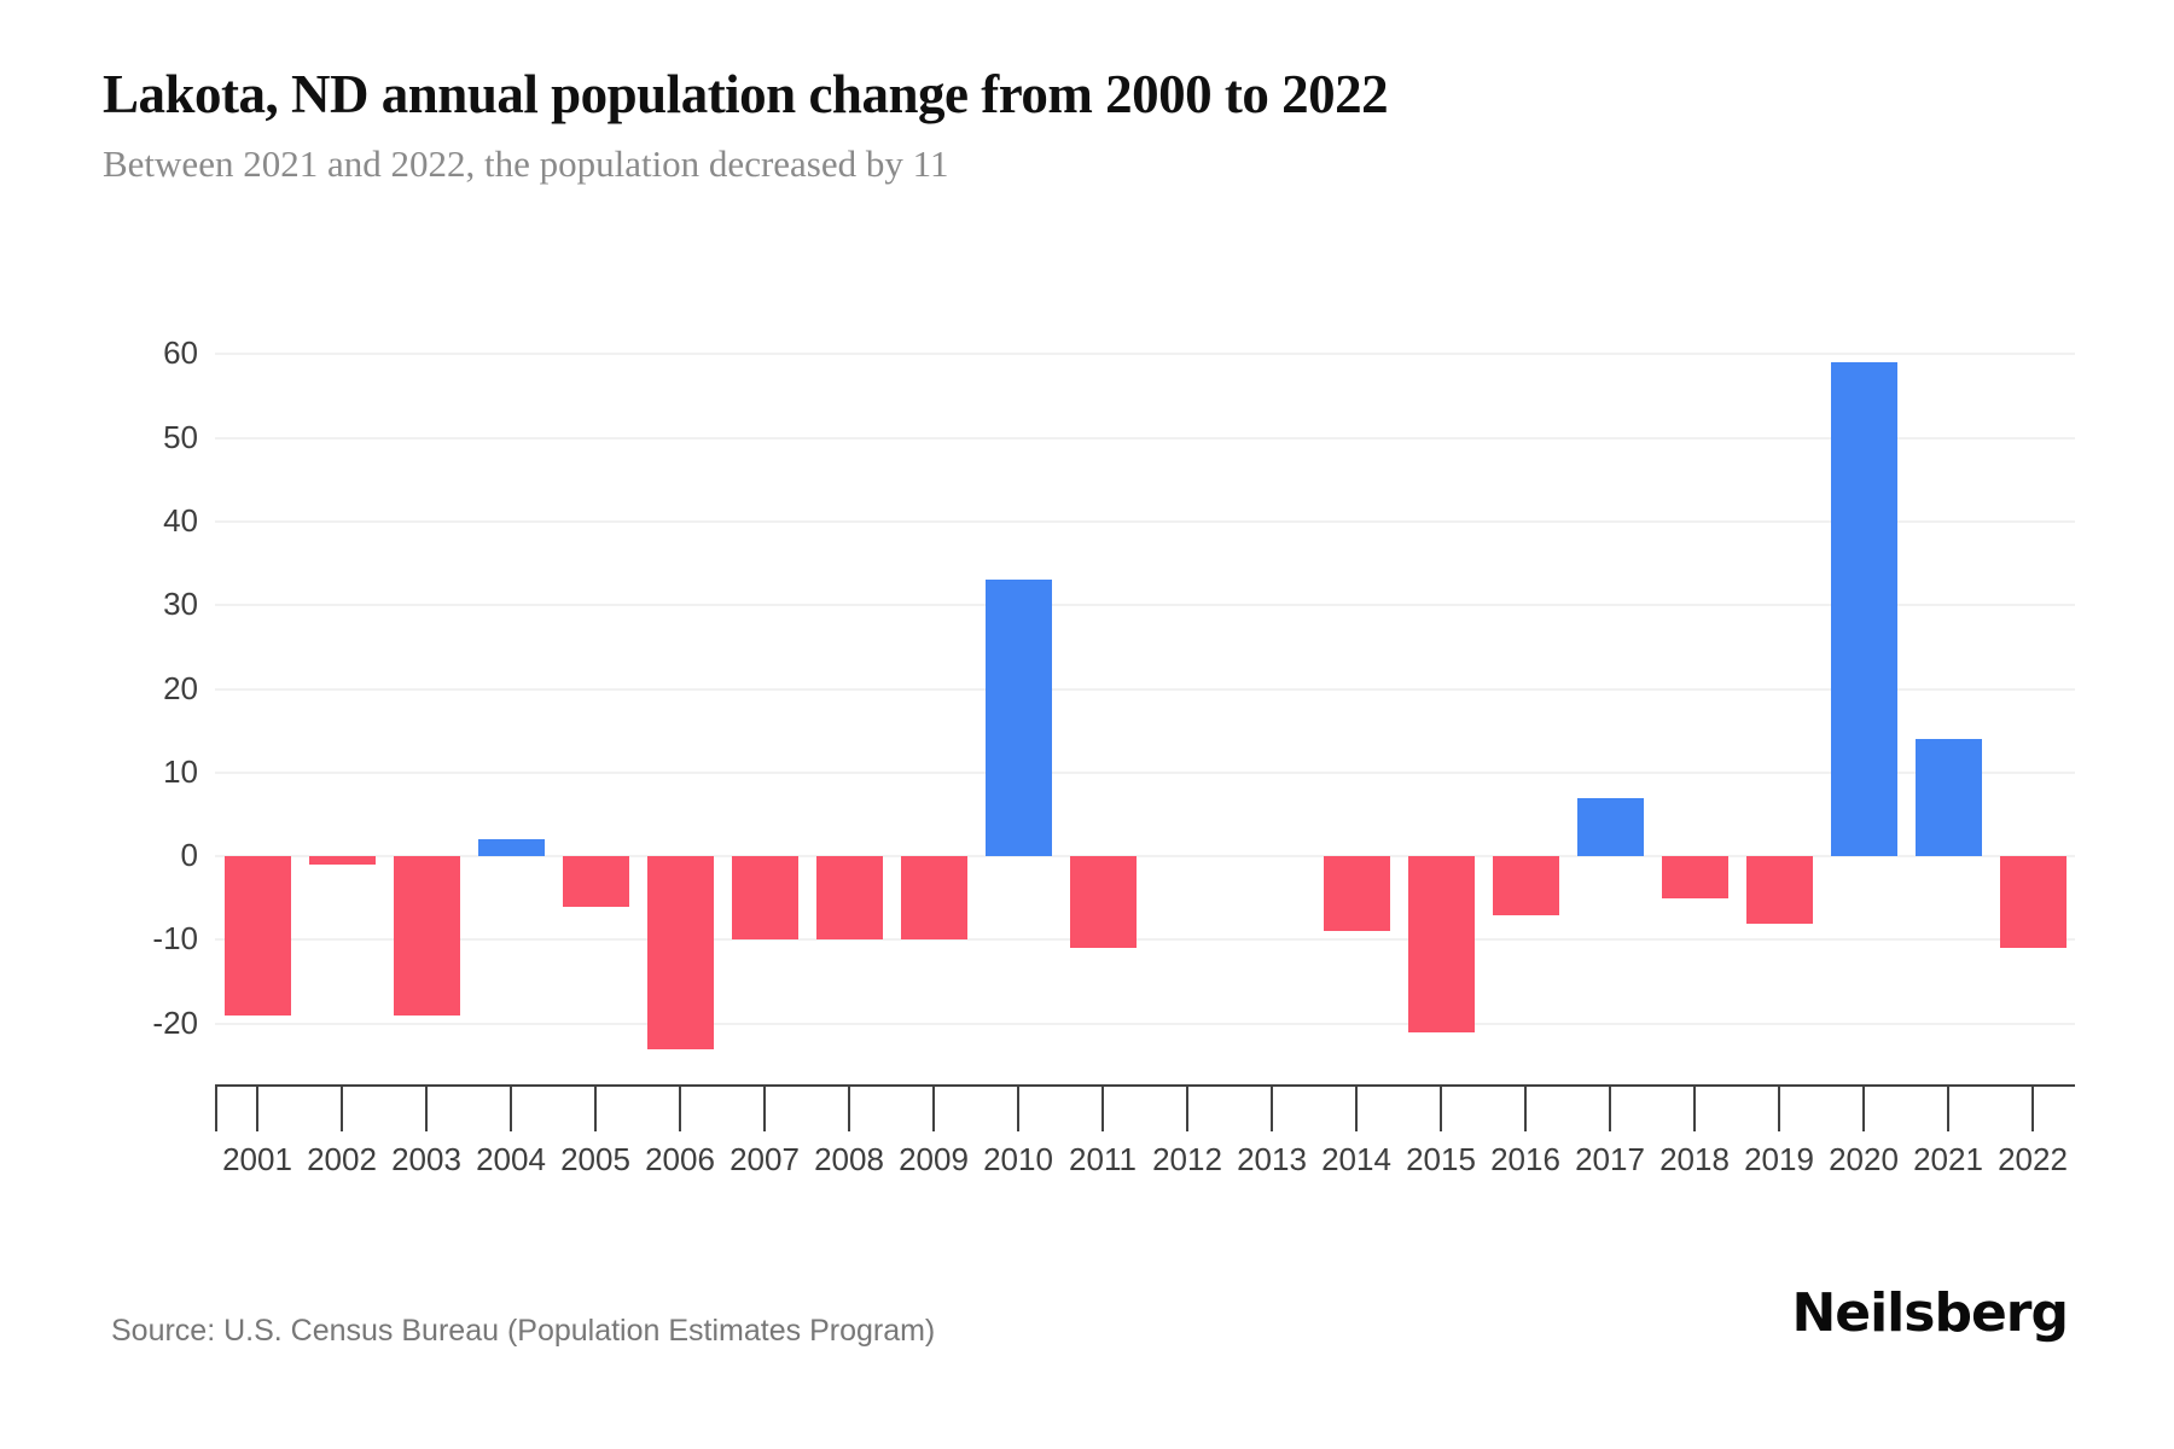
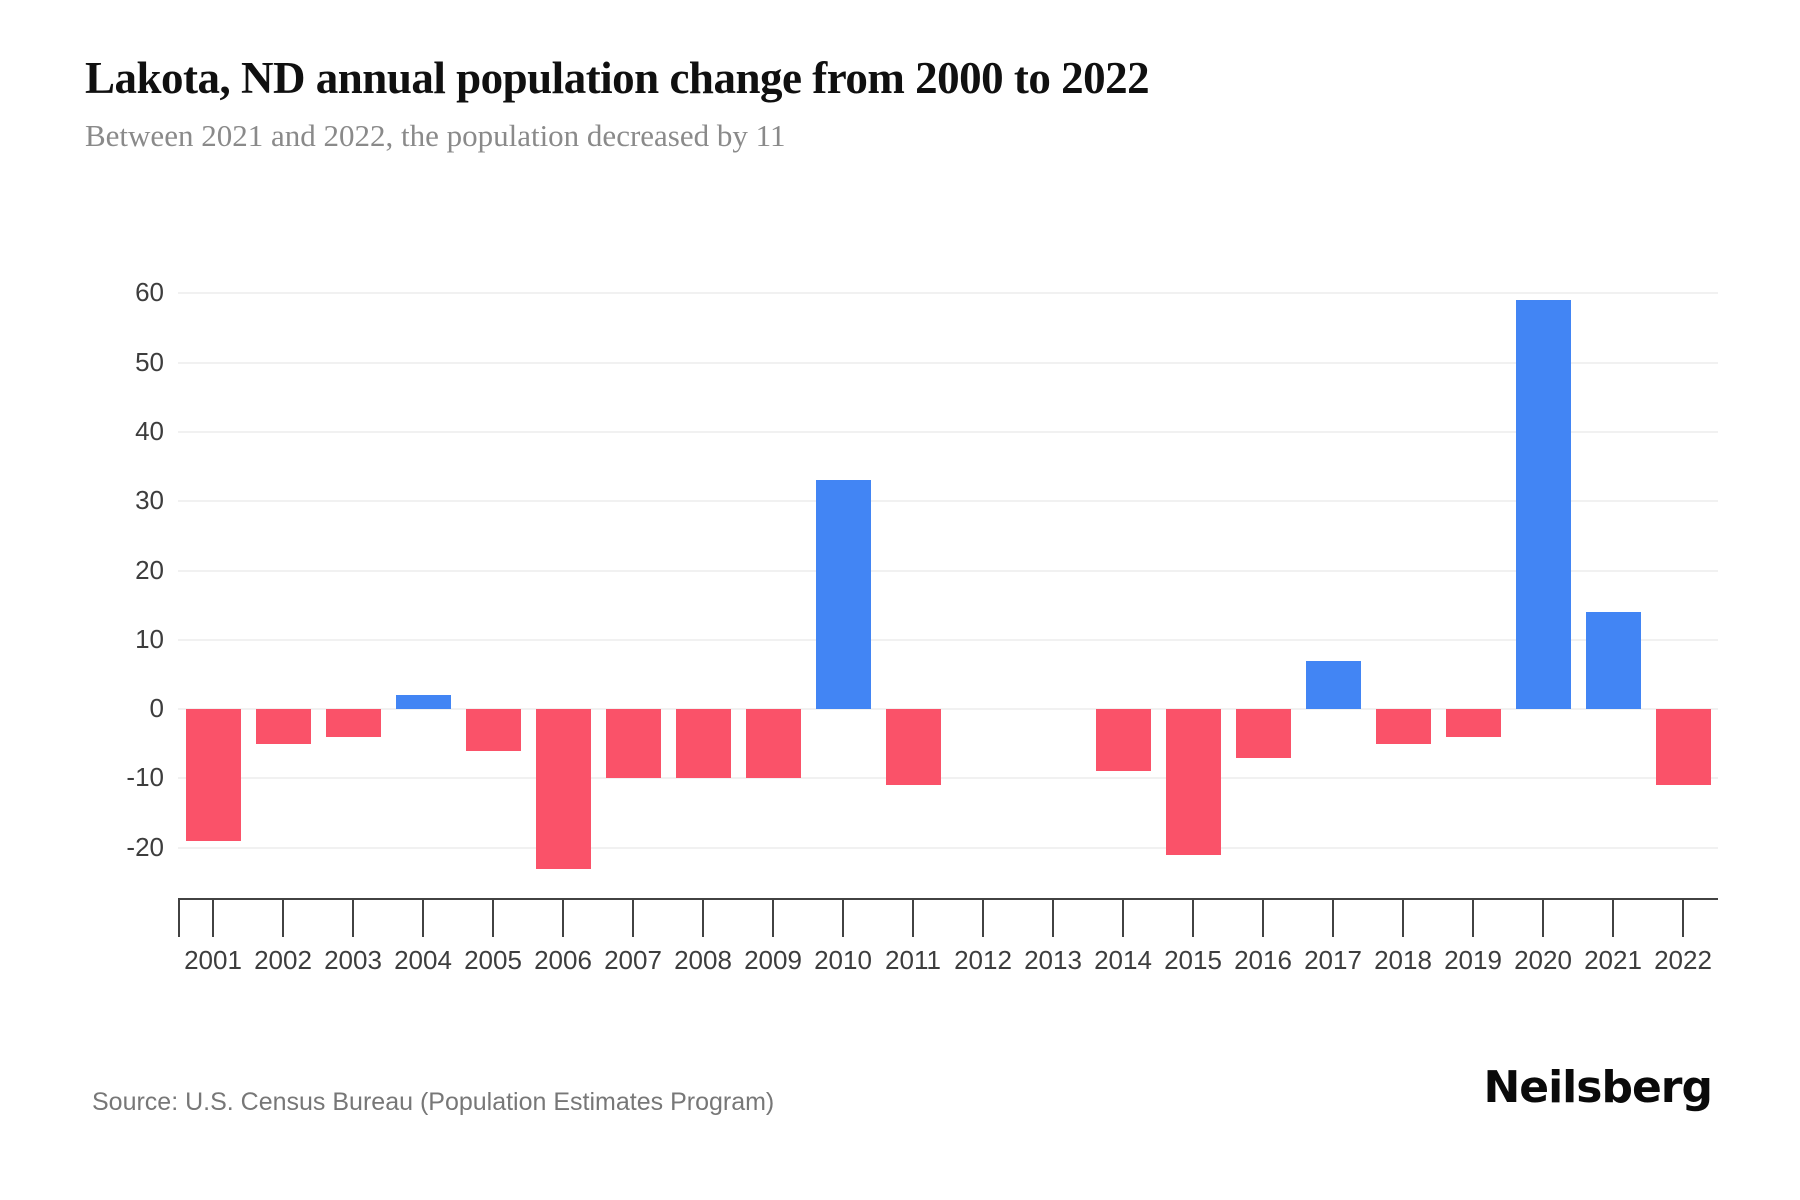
2002: -1 -> -5
2003: -19 -> -4
2019: -8 -> -4
